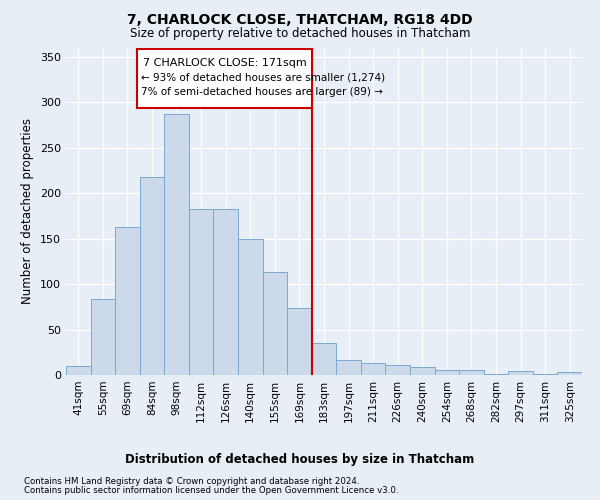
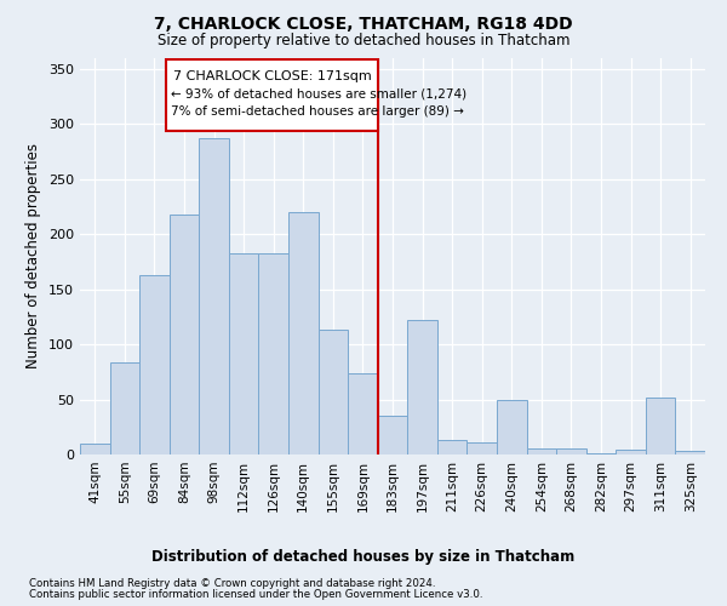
140sqm: 149 -> 220
197sqm: 17 -> 122
240sqm: 9 -> 50
311sqm: 1 -> 52
